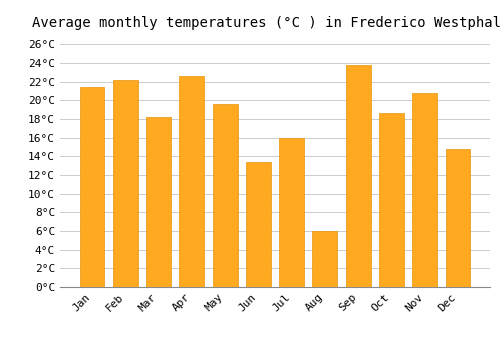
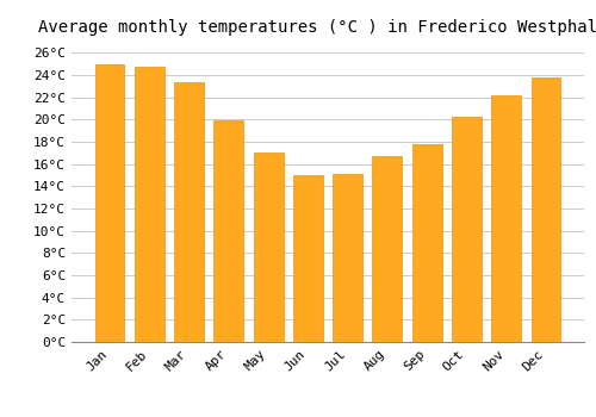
Jan: 21.4°C -> 25.0°C
Feb: 22.2°C -> 24.8°C
Mar: 18.2°C -> 23.4°C
Apr: 22.6°C -> 19.9°C
May: 19.6°C -> 17.0°C
Jun: 13.4°C -> 15.0°C
Jul: 16.0°C -> 15.1°C
Aug: 6.0°C -> 16.7°C
Sep: 23.8°C -> 17.8°C
Oct: 18.6°C -> 20.2°C
Nov: 20.8°C -> 22.2°C
Dec: 14.8°C -> 23.8°C
